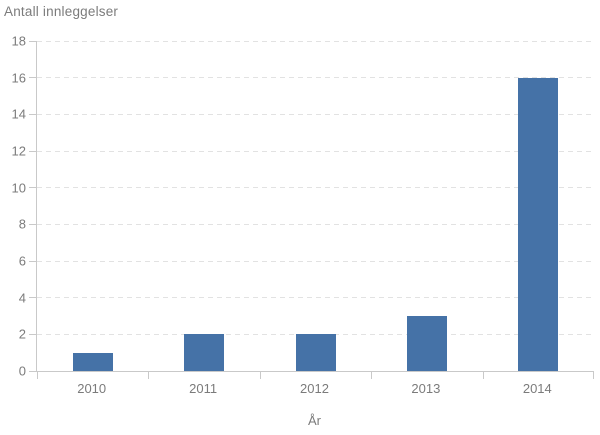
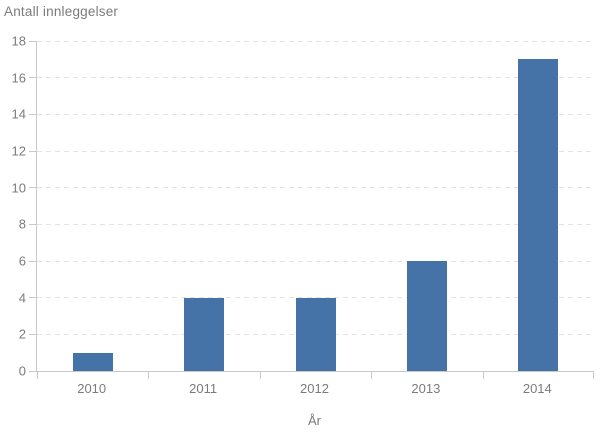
2011: 2 -> 4
2012: 2 -> 4
2013: 3 -> 6
2014: 16 -> 17
